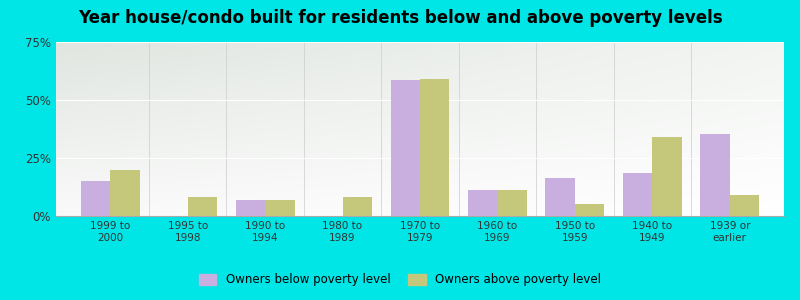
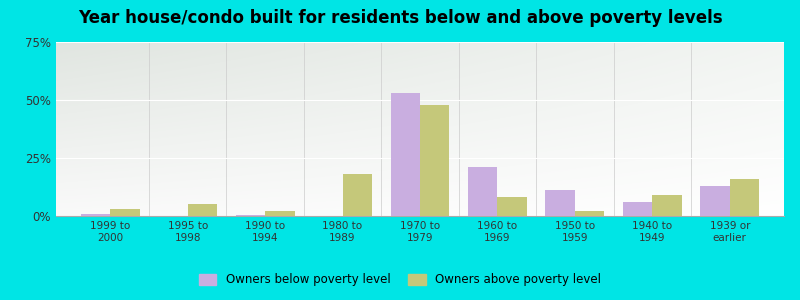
Owners below poverty level/1999 to 2000: 15.0% -> 1.0%
Owners above poverty level/1999 to 2000: 20% -> 3%
Owners above poverty level/1995 to 1998: 8% -> 5%
Owners below poverty level/1990 to 1994: 7.0% -> 0.5%
Owners above poverty level/1990 to 1994: 7% -> 2%
Owners above poverty level/1980 to 1989: 8% -> 18%
Owners below poverty level/1970 to 1979: 58.5% -> 53.0%
Owners above poverty level/1970 to 1979: 59% -> 48%
Owners below poverty level/1960 to 1969: 11.0% -> 21.0%
Owners above poverty level/1960 to 1969: 11% -> 8%
Owners below poverty level/1950 to 1959: 16.5% -> 11.0%
Owners above poverty level/1950 to 1959: 5% -> 2%
Owners below poverty level/1940 to 1949: 18.5% -> 6.0%
Owners above poverty level/1940 to 1949: 34% -> 9%
Owners below poverty level/1939 or earlier: 35.5% -> 13.0%
Owners above poverty level/1939 or earlier: 9% -> 16%
